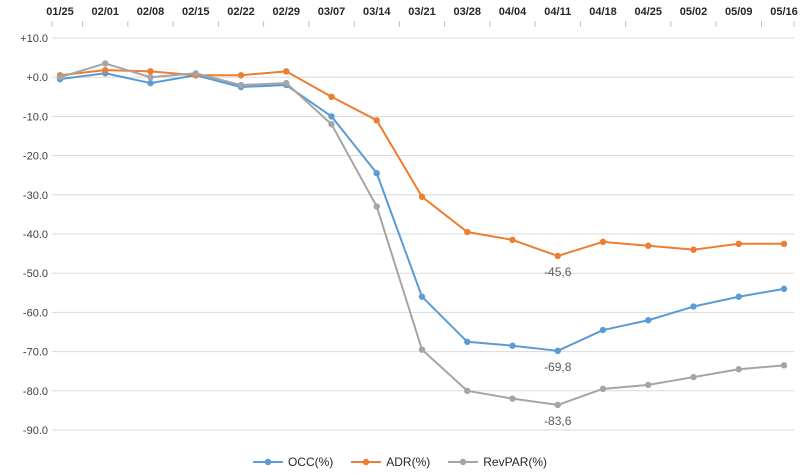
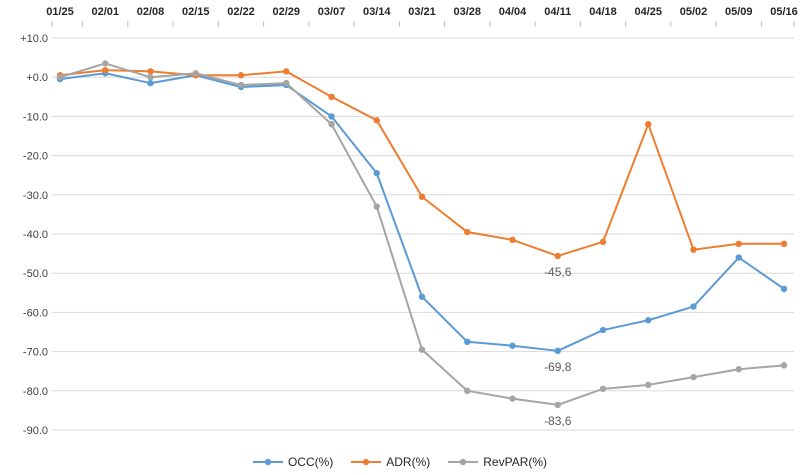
ADR(%)/04/25: -43 -> -12
OCC(%)/05/09: -56 -> -46
